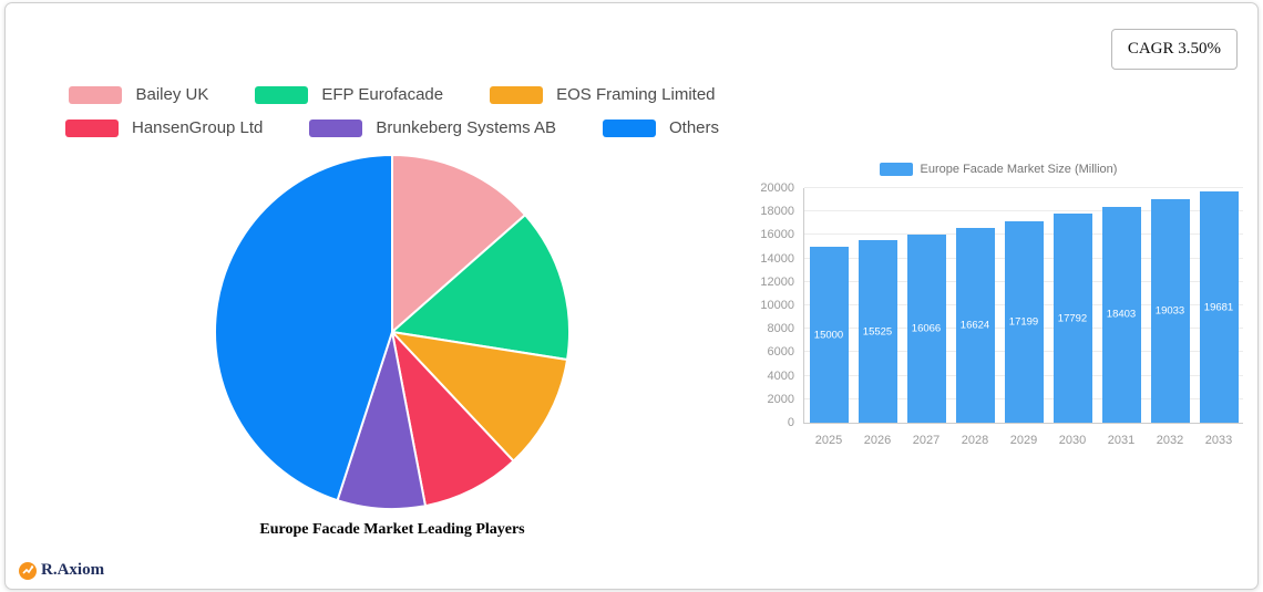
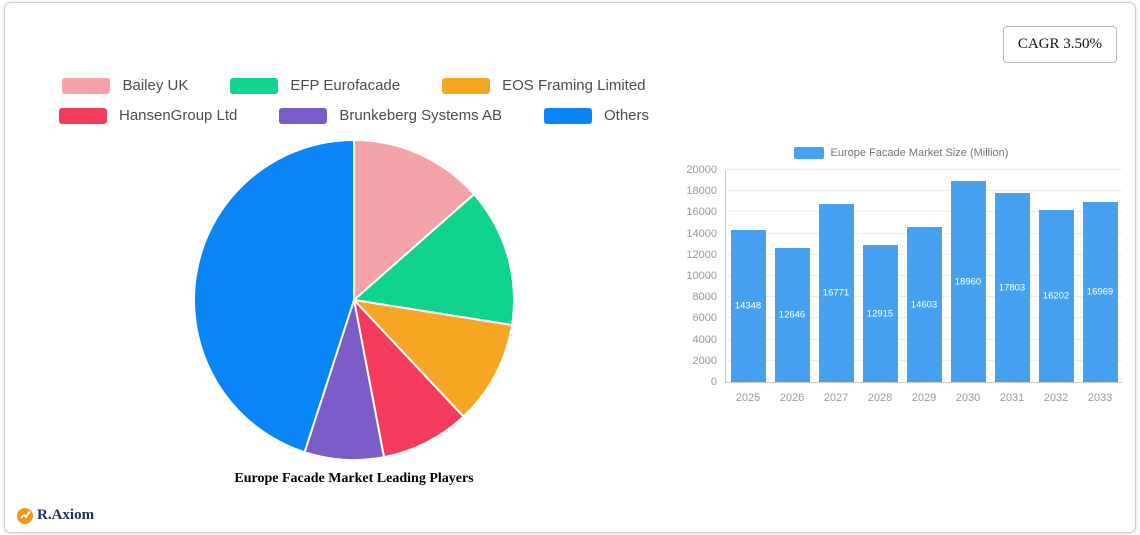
Europe Facade Market Size (Million)/2025: 15000 -> 14348
Europe Facade Market Size (Million)/2026: 15525 -> 12646
Europe Facade Market Size (Million)/2027: 16066 -> 16771
Europe Facade Market Size (Million)/2028: 16624 -> 12915
Europe Facade Market Size (Million)/2029: 17199 -> 14603
Europe Facade Market Size (Million)/2030: 17792 -> 18960
Europe Facade Market Size (Million)/2031: 18403 -> 17803
Europe Facade Market Size (Million)/2032: 19033 -> 16202
Europe Facade Market Size (Million)/2033: 19681 -> 16969
